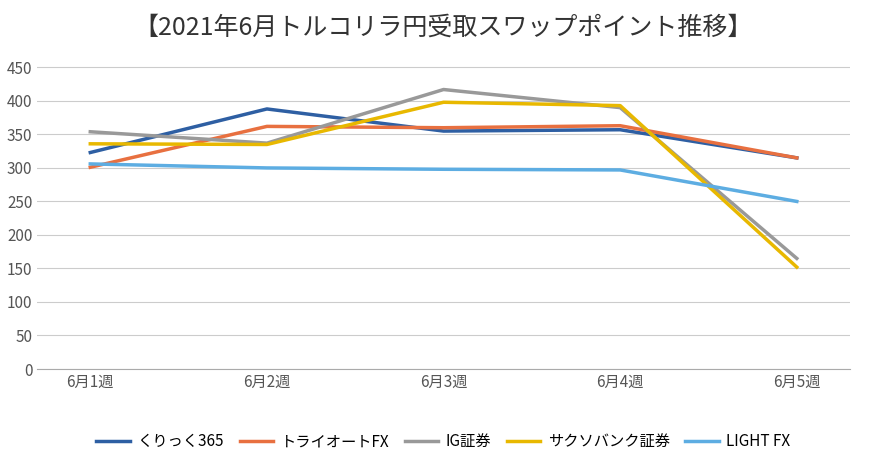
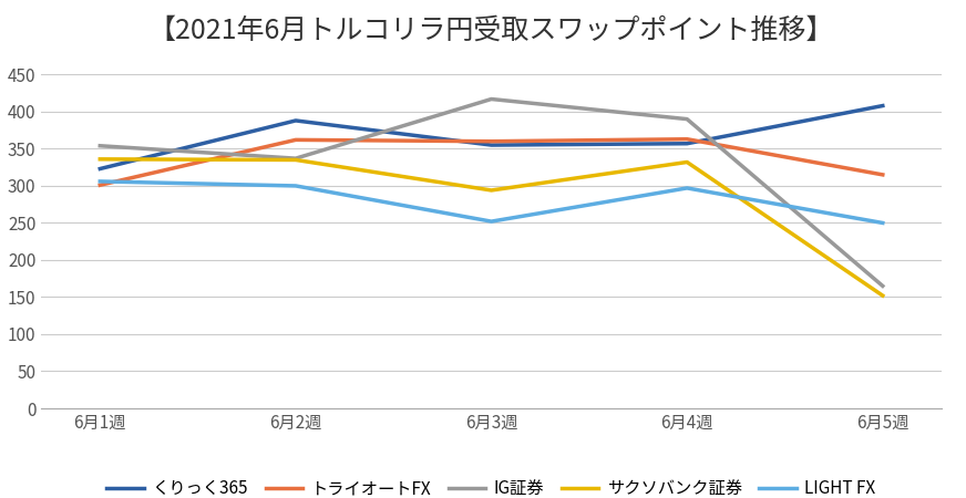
サクソバンク証券/6月3週: 398 -> 294
LIGHT FX/6月3週: 298 -> 252
サクソバンク証券/6月4週: 393 -> 332
くりっく365/6月5週: 315 -> 408
